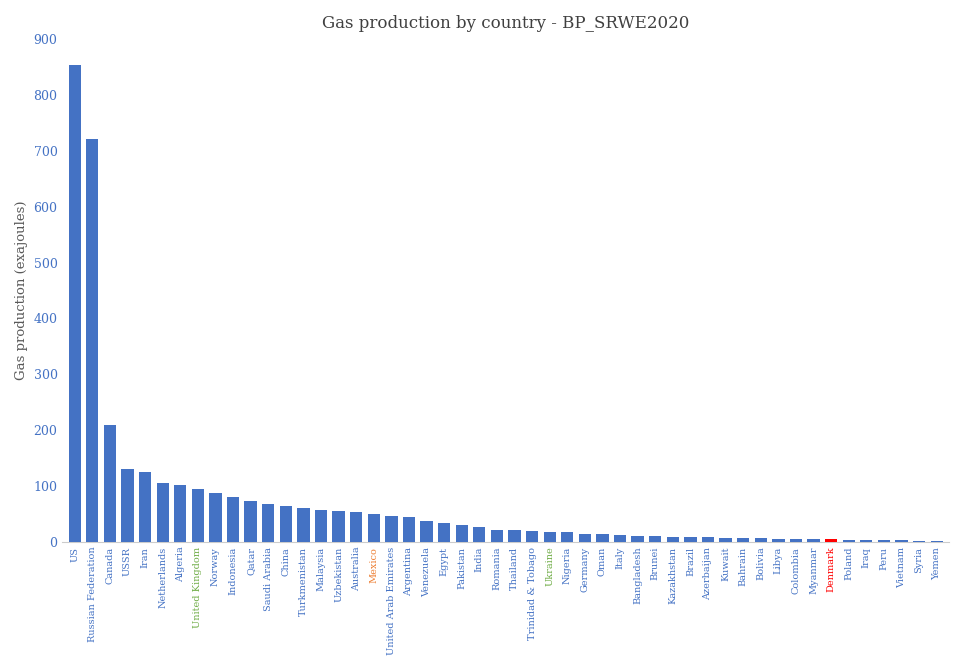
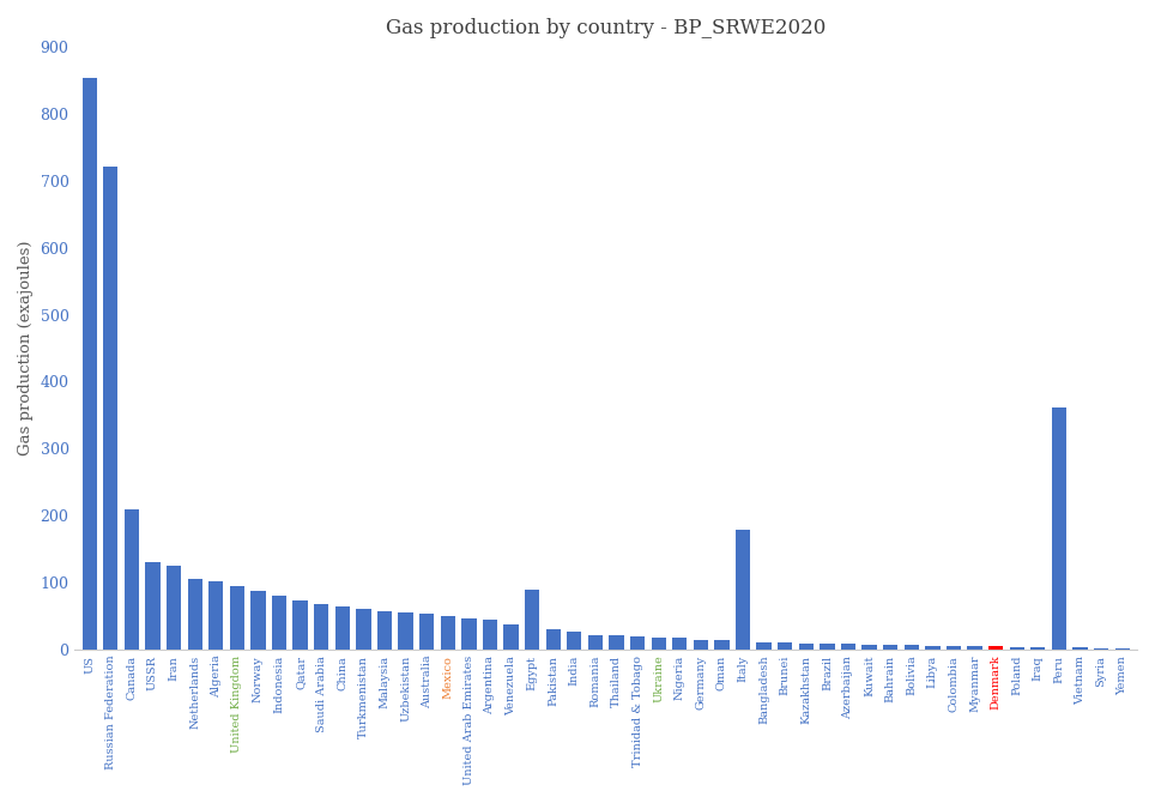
Egypt: 33 -> 90
Italy: 12 -> 178
Peru: 3 -> 362
